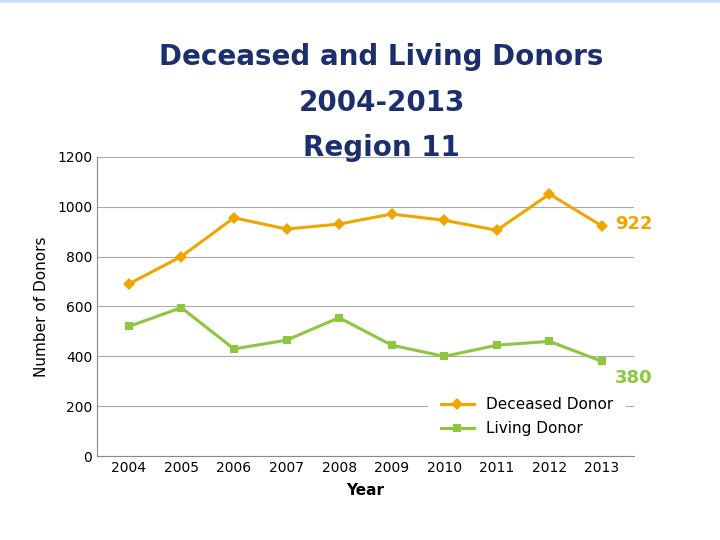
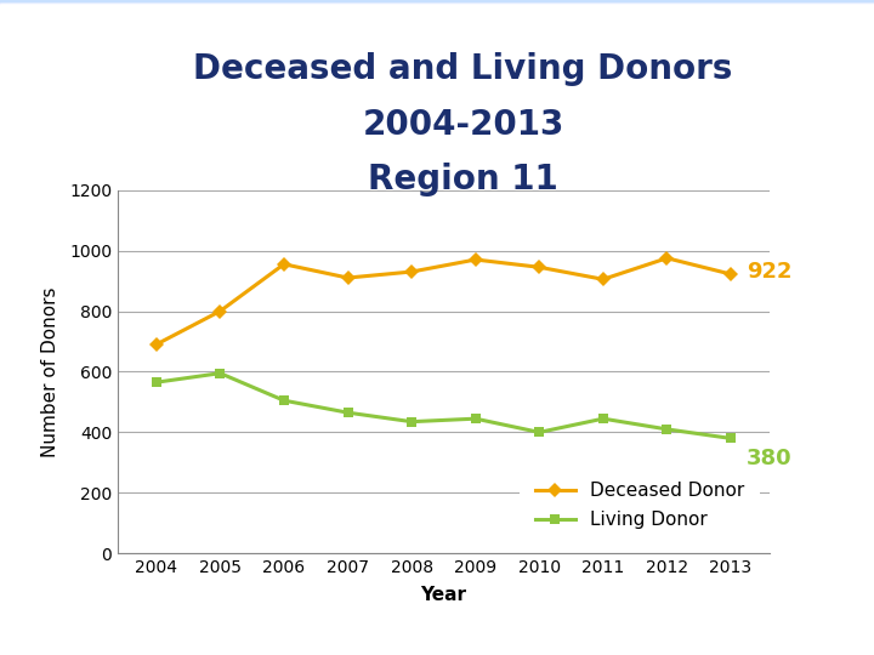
Living Donor/2004: 520 -> 565
Living Donor/2006: 430 -> 505
Living Donor/2008: 555 -> 435
Deceased Donor/2012: 1050 -> 975
Living Donor/2012: 460 -> 410
